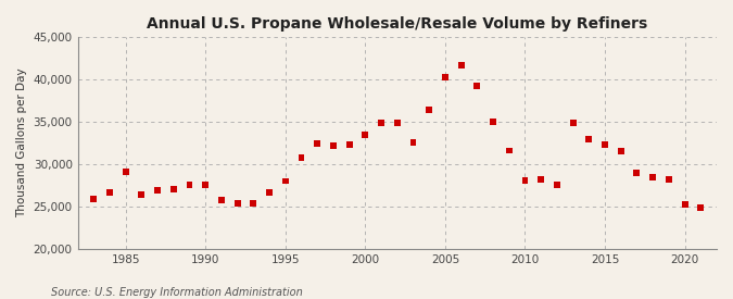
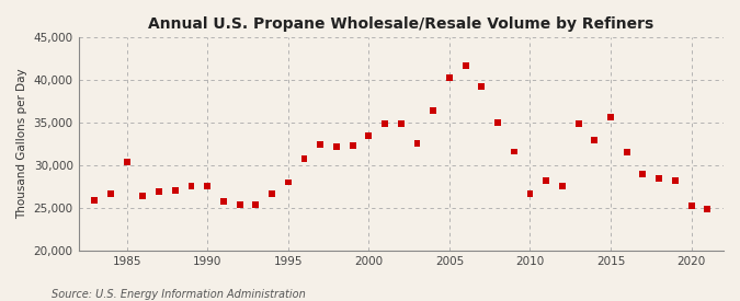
1985: 29,100 -> 30,400
2010: 28,100 -> 26,600
2015: 32,300 -> 35,600
